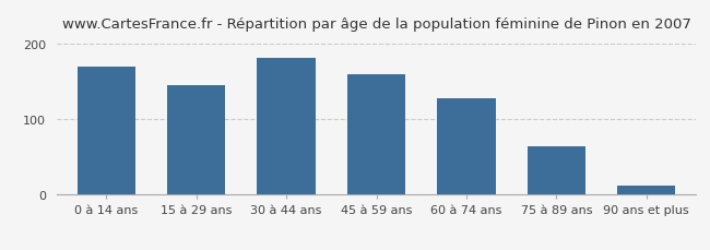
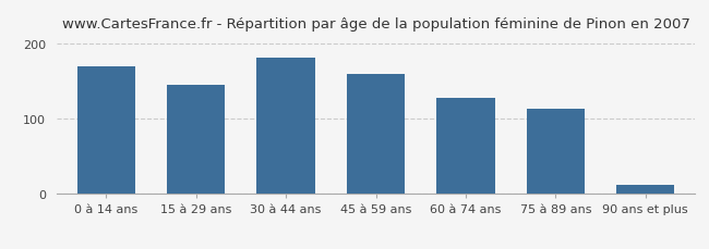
75 à 89 ans: 65 -> 114
